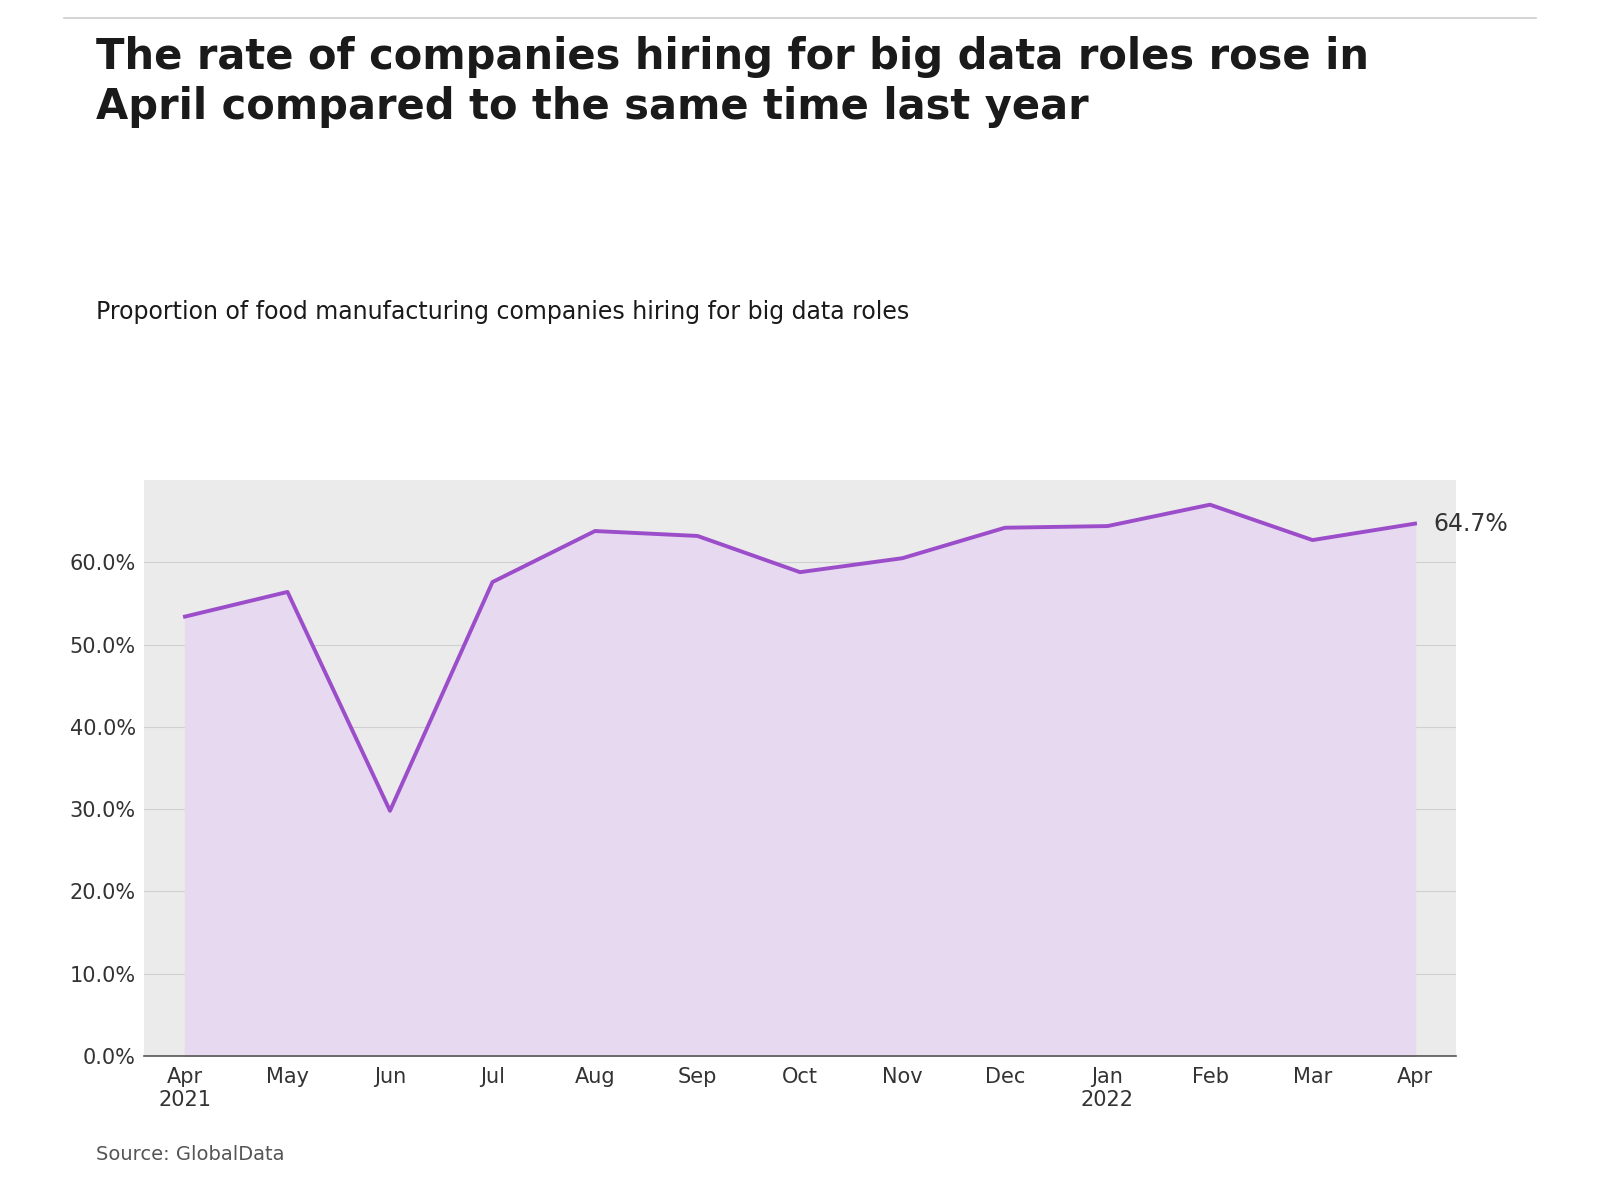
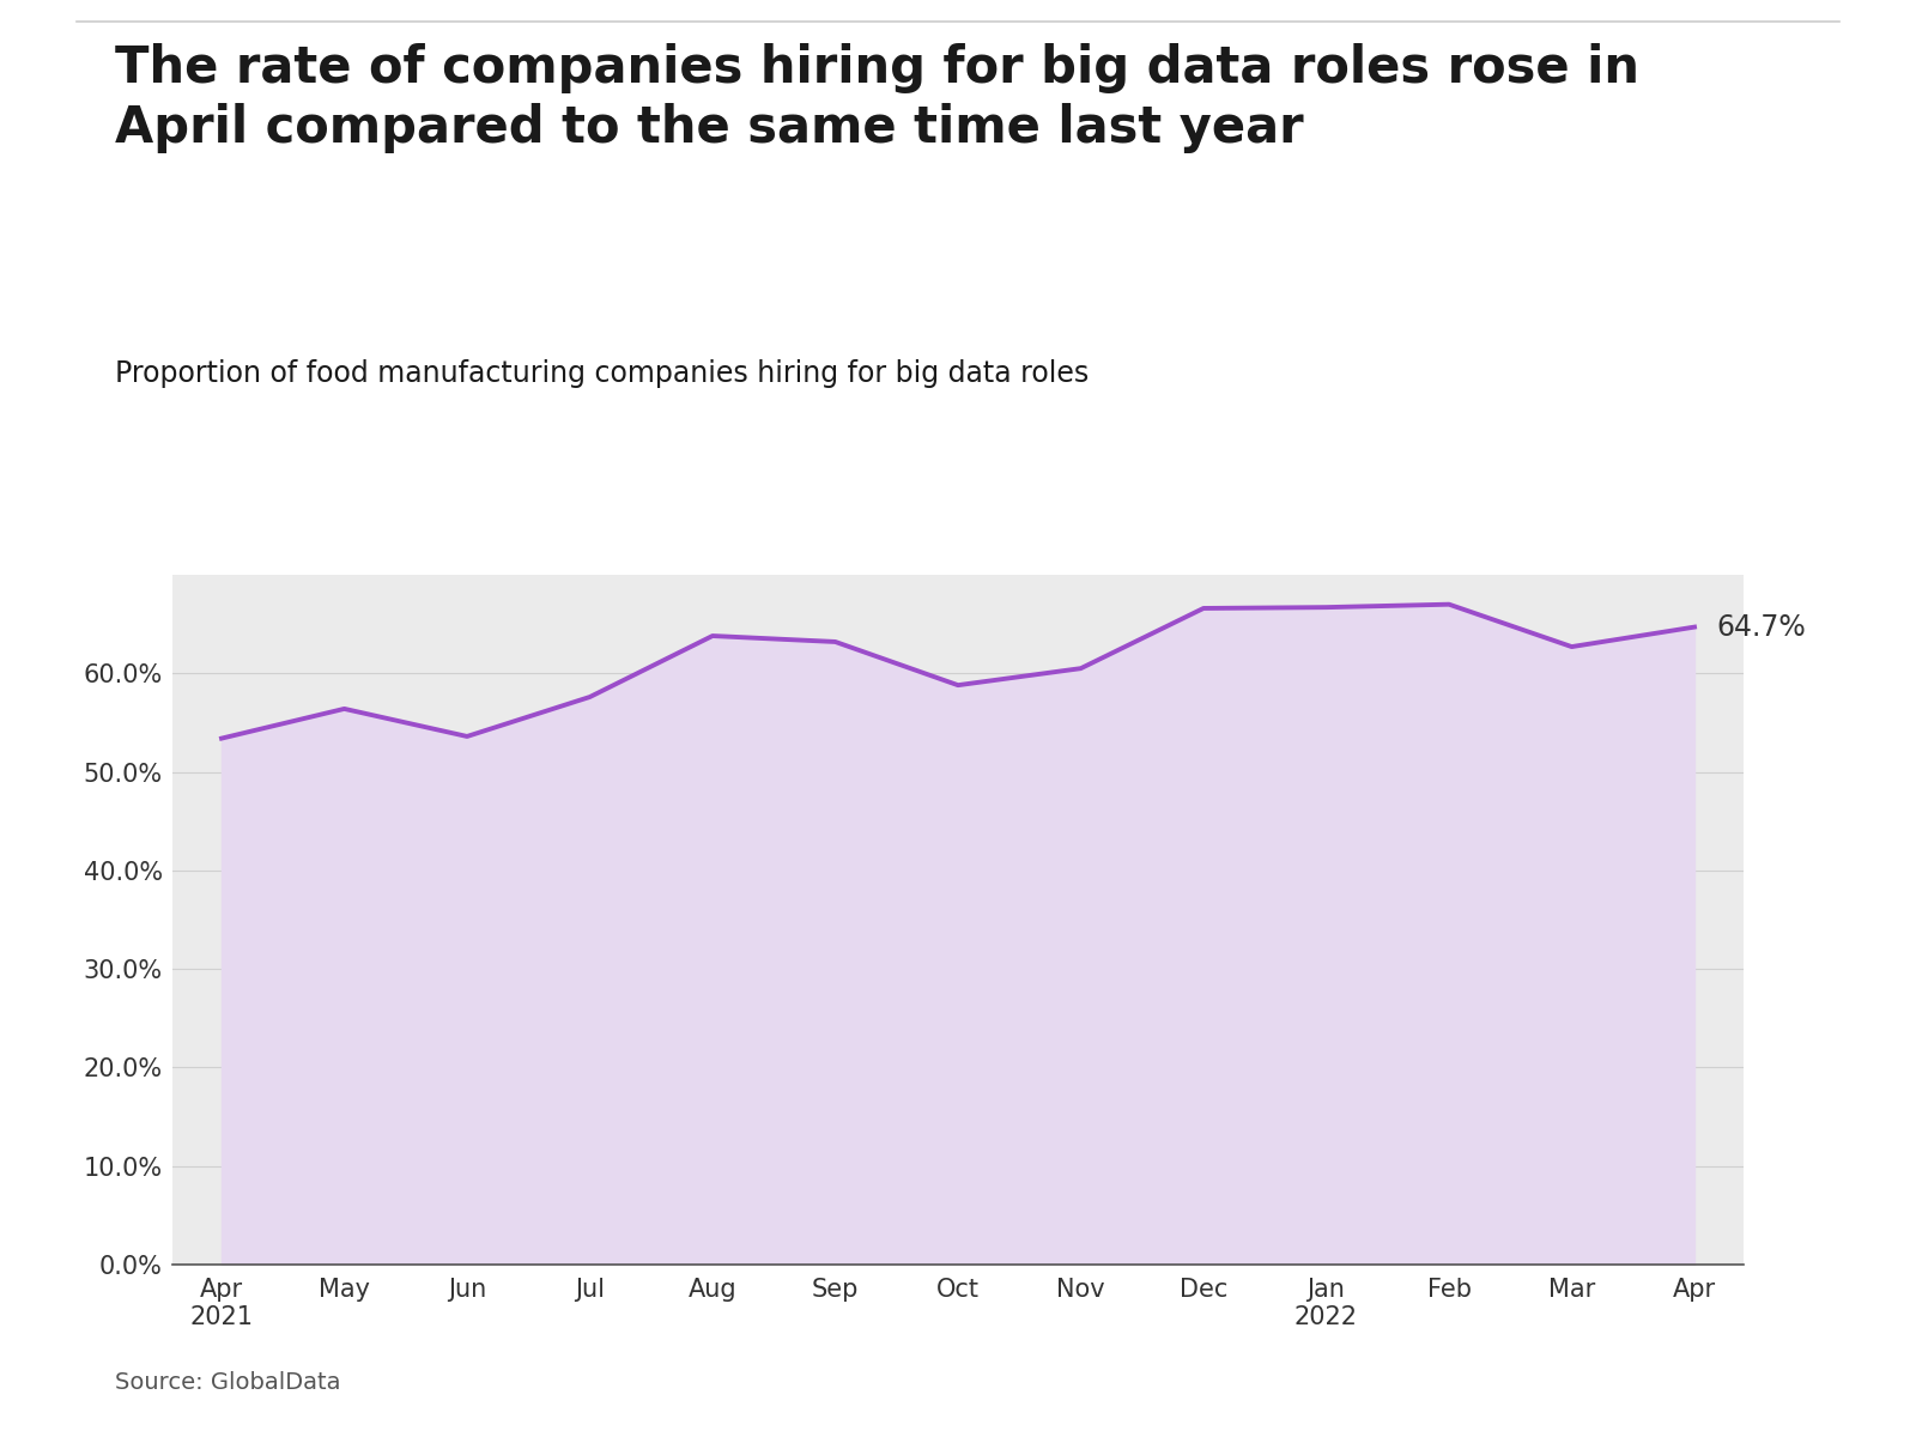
Jun: 29.8% -> 53.6%
Dec: 64.2% -> 66.6%
Jan 2022: 64.4% -> 66.7%
